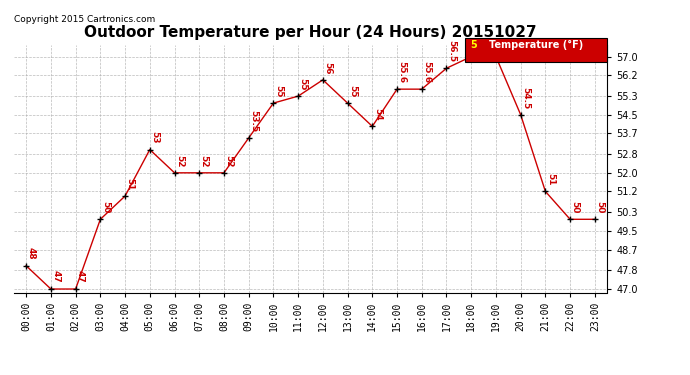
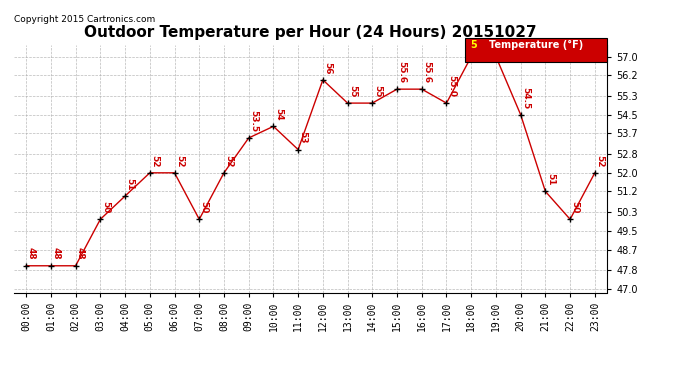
01:00: 47 -> 48
02:00: 47 -> 48
05:00: 53 -> 52
07:00: 52 -> 50
10:00: 55 -> 54
11:00: 55 -> 53
14:00: 54 -> 55
17:00: 56.5 -> 55.0
23:00: 50 -> 52
